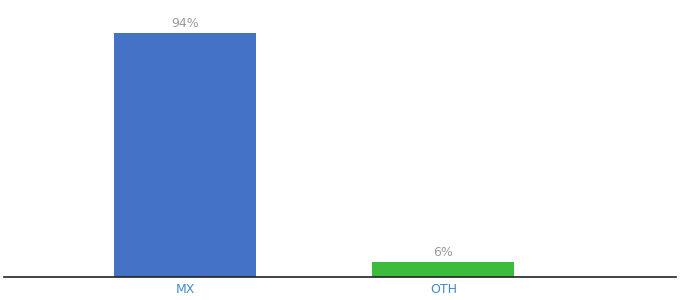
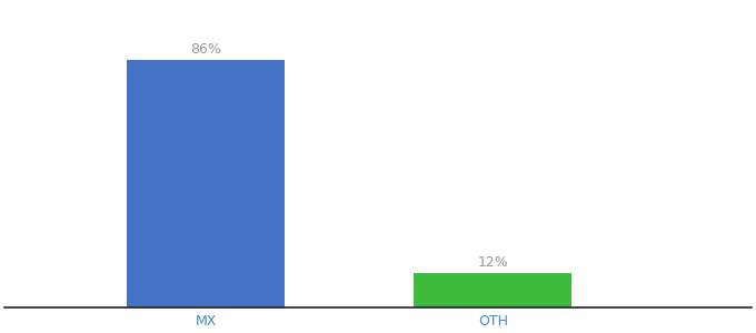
MX: 94% -> 86%
OTH: 6% -> 12%
